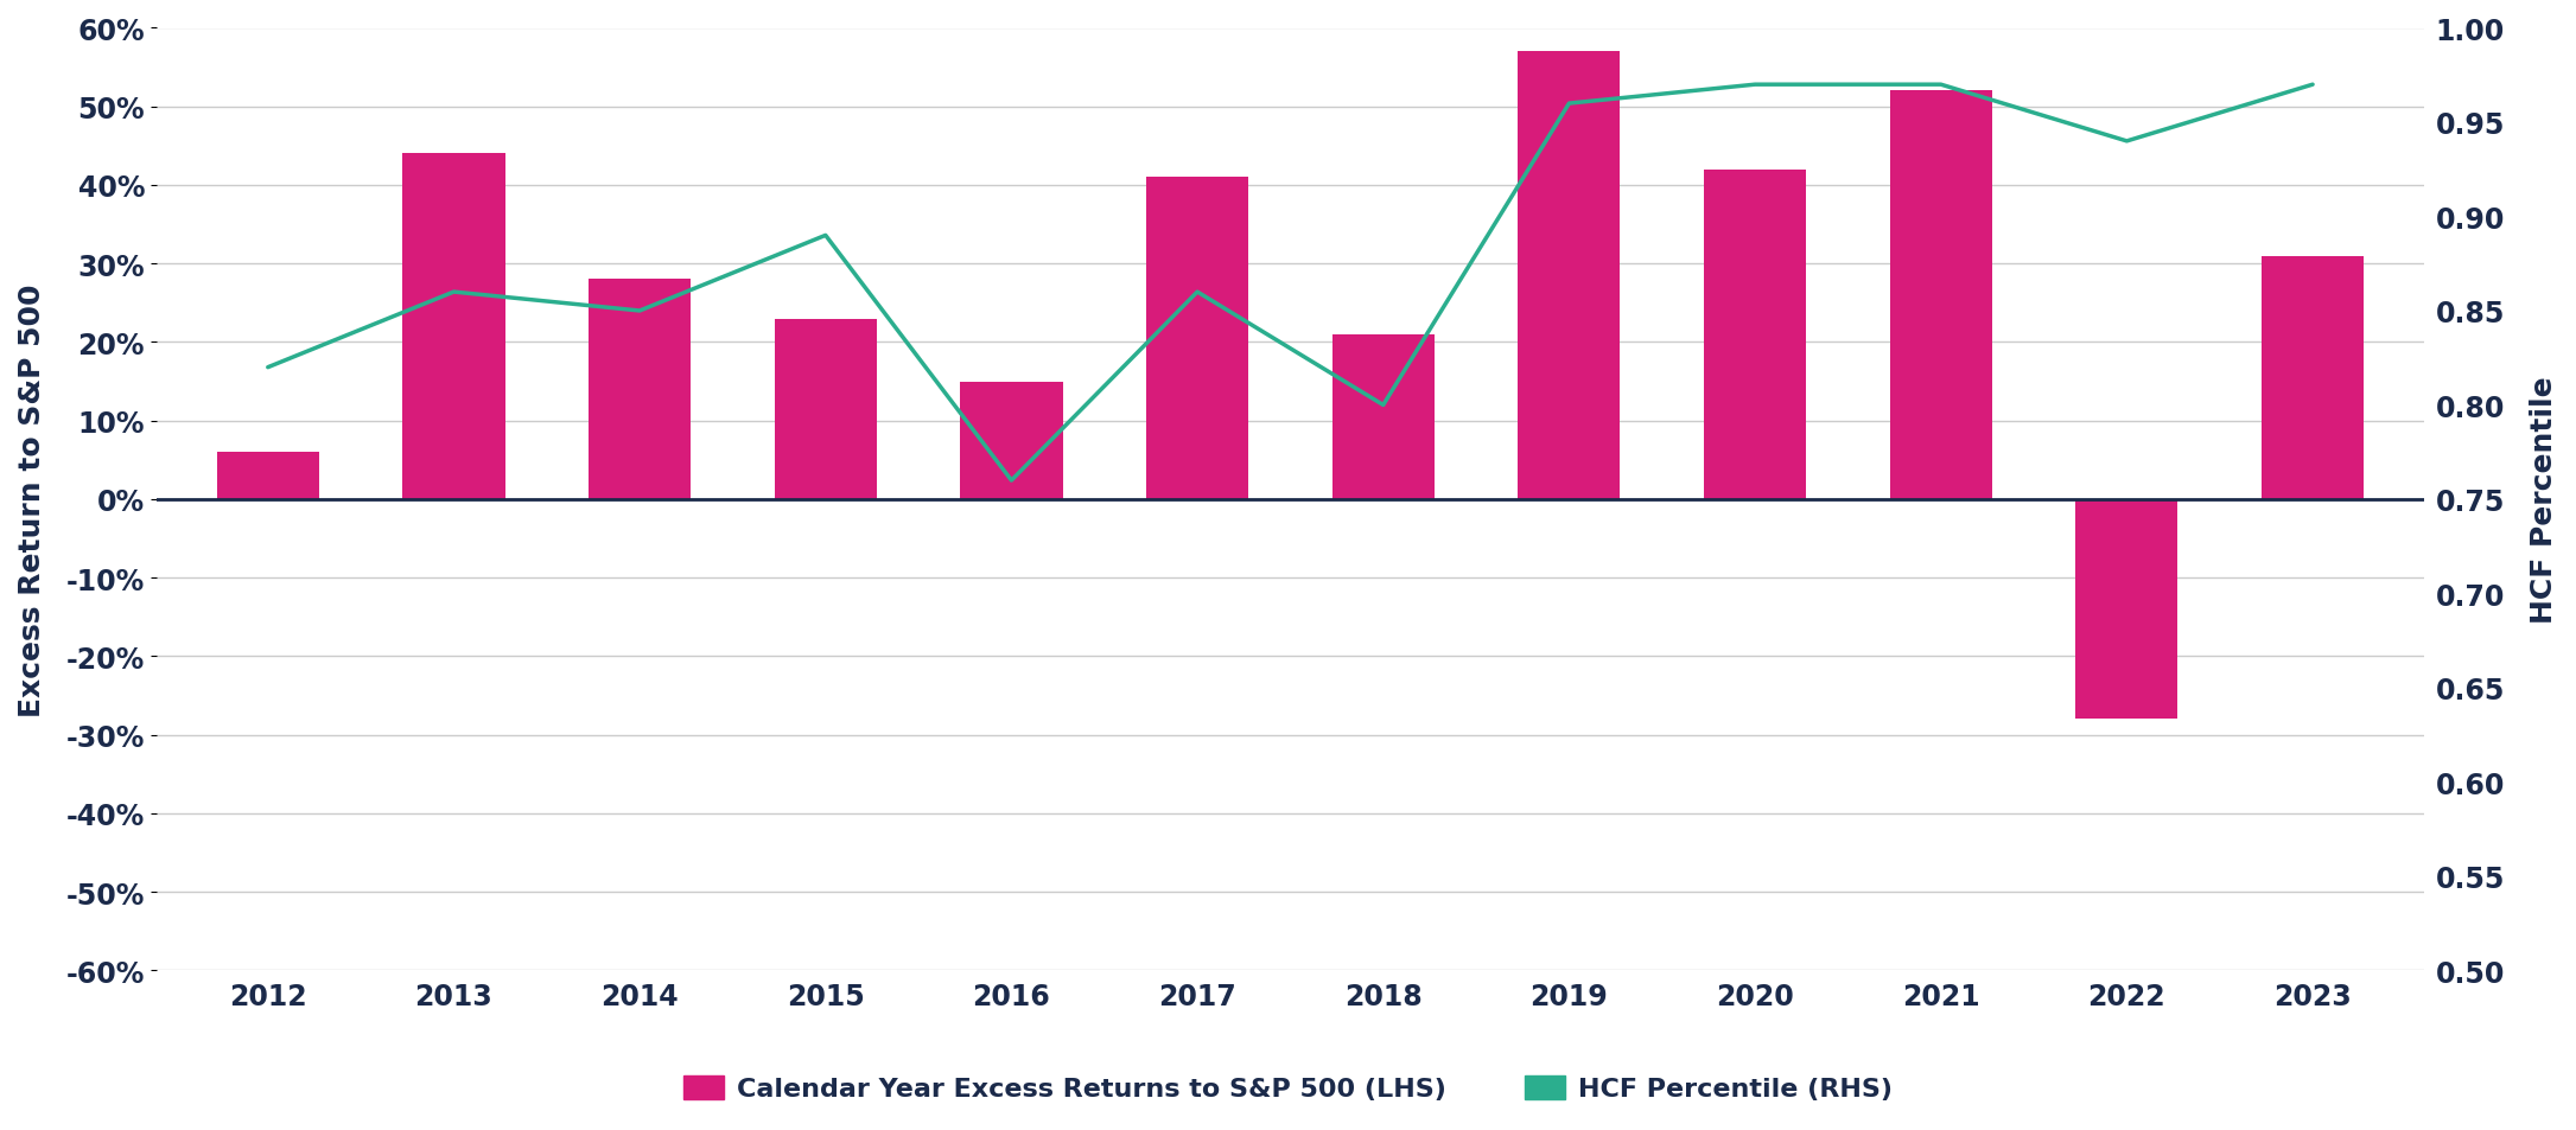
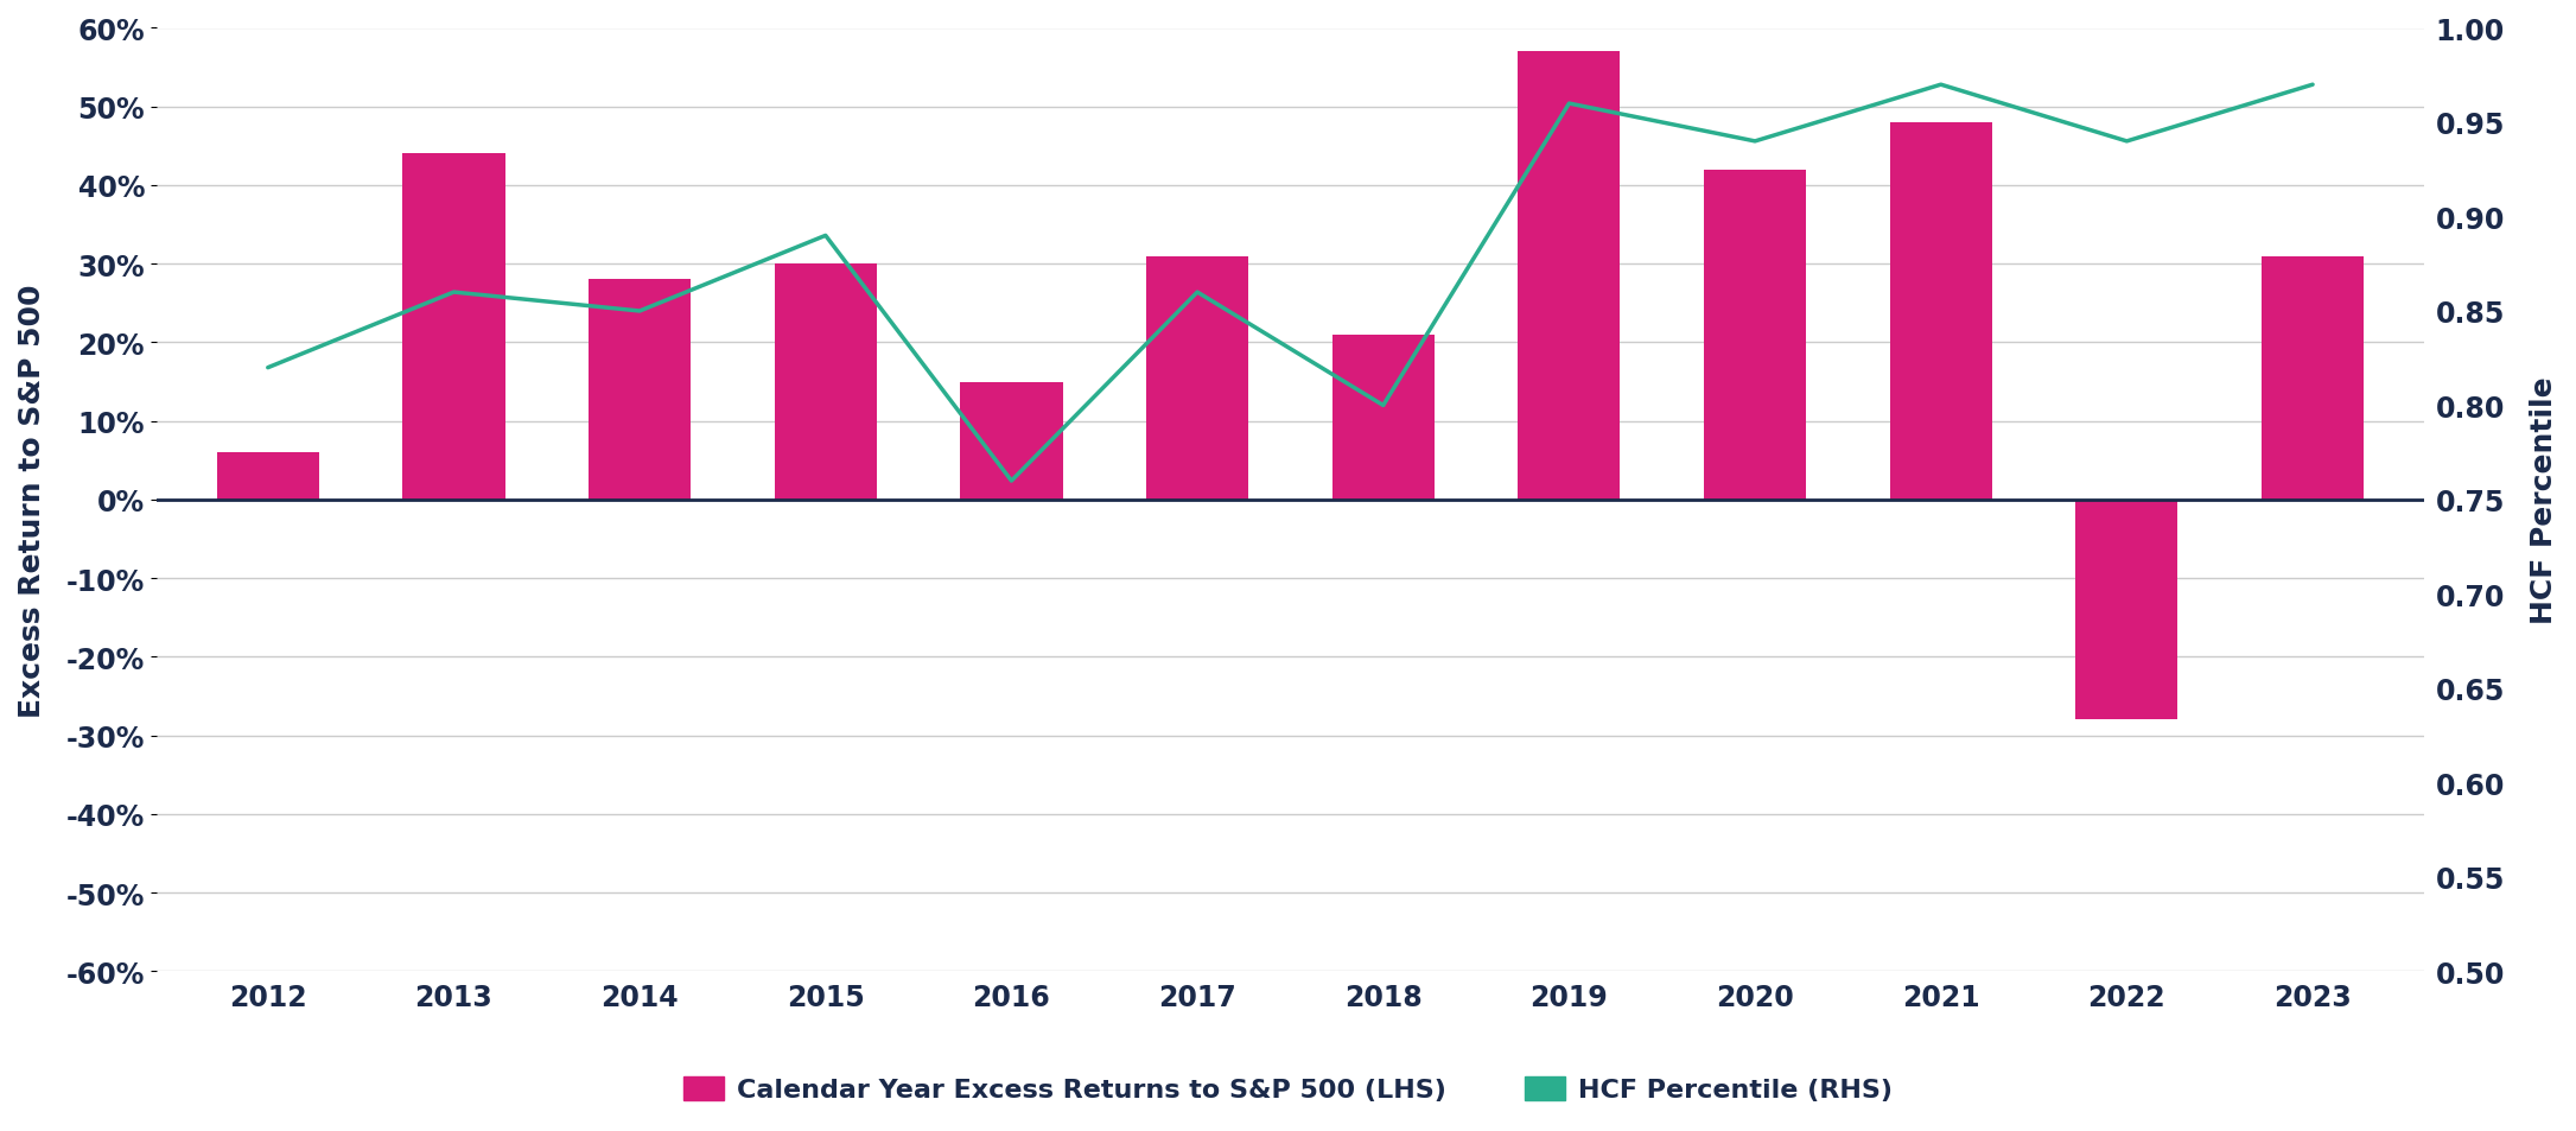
Calendar Year Excess Returns to S&P 500 (LHS)/2015: 23% -> 30%
Calendar Year Excess Returns to S&P 500 (LHS)/2017: 41% -> 31%
HCF Percentile (RHS)/2020: 0.97 -> 0.94
Calendar Year Excess Returns to S&P 500 (LHS)/2021: 52% -> 48%
